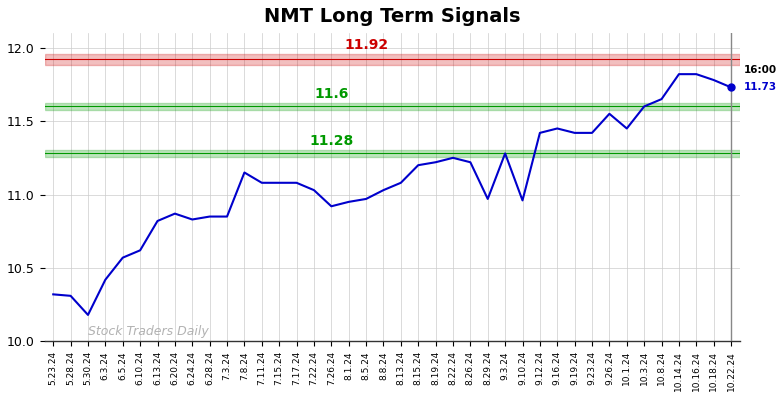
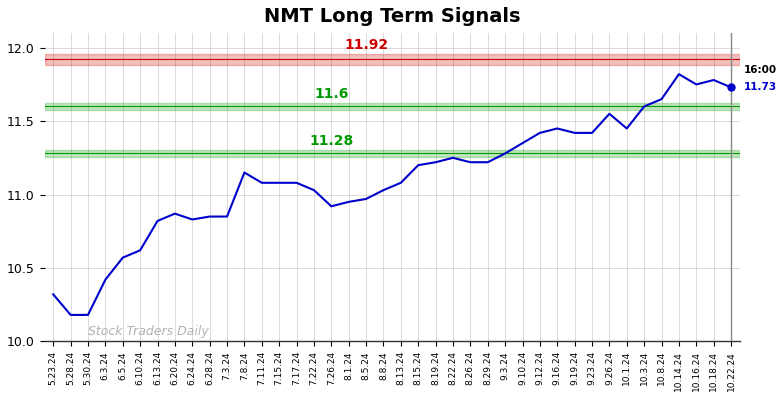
5.28.24: 10.31 -> 10.18
8.29.24: 10.97 -> 11.22
9.10.24: 10.96 -> 11.35
10.16.24: 11.82 -> 11.75
